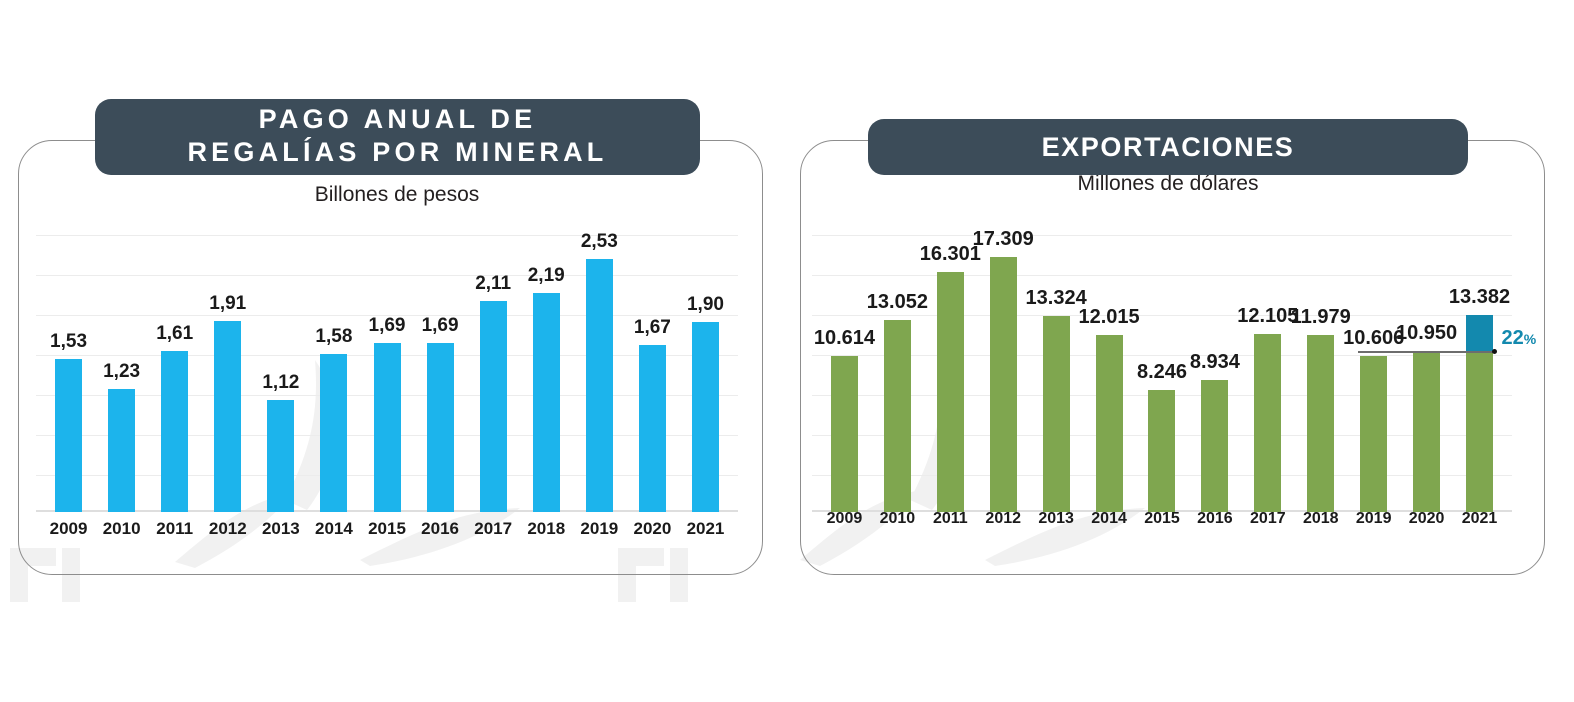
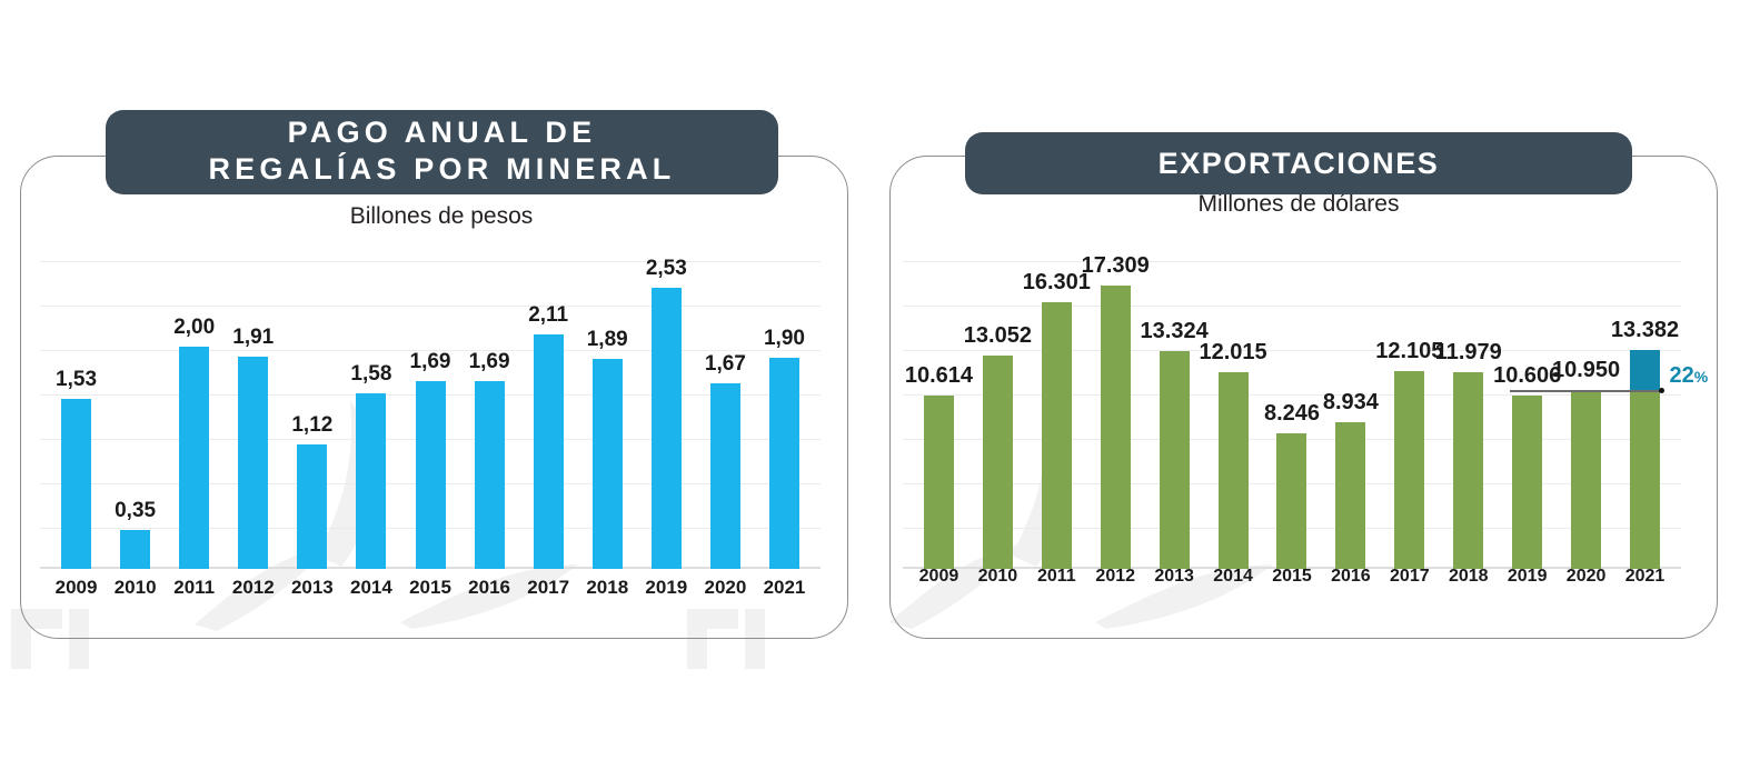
PAGO ANUAL DE REGALÍAS POR MINERAL/2010: 1,23 -> 0,35
PAGO ANUAL DE REGALÍAS POR MINERAL/2011: 1,61 -> 2,00
PAGO ANUAL DE REGALÍAS POR MINERAL/2018: 2,19 -> 1,89
